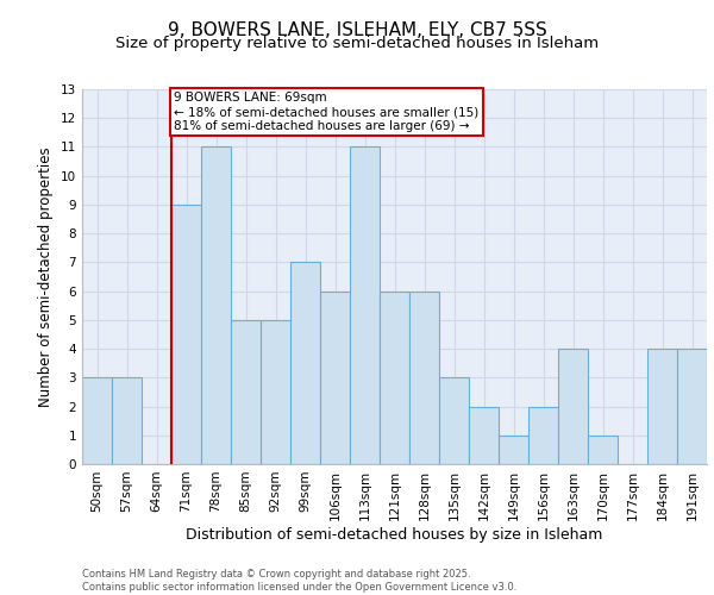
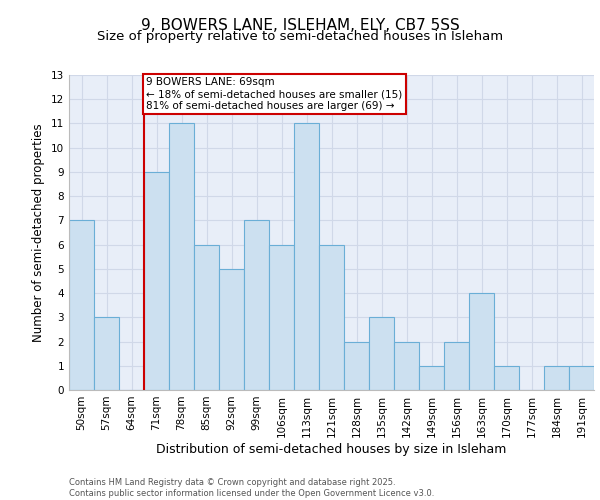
50sqm: 3 -> 7
85sqm: 5 -> 6
128sqm: 6 -> 2
184sqm: 4 -> 1
191sqm: 4 -> 1
